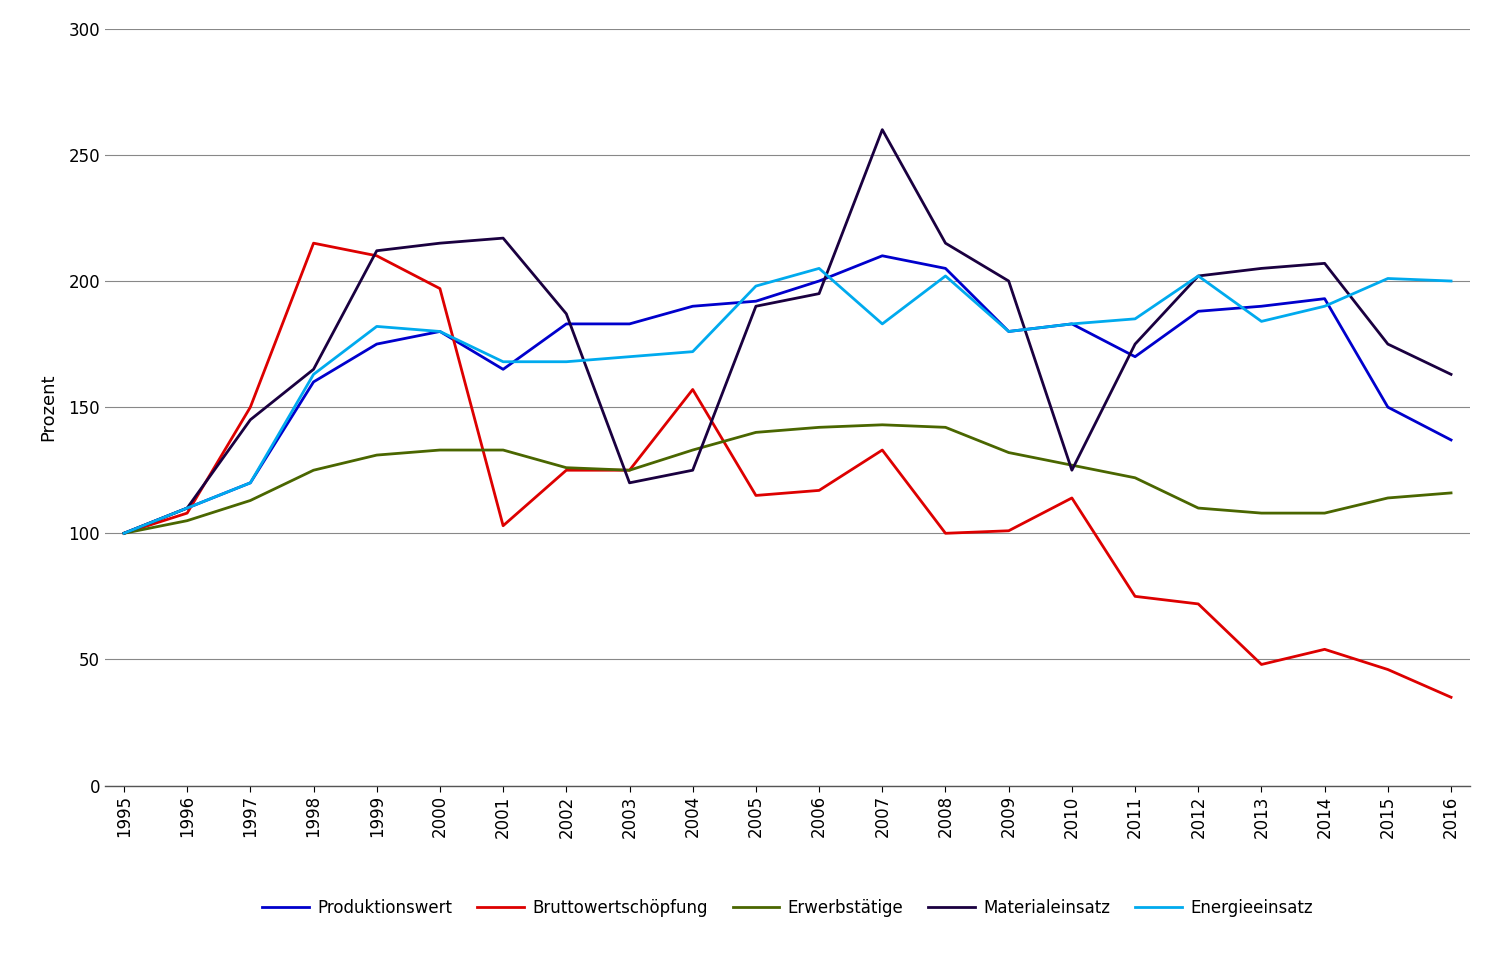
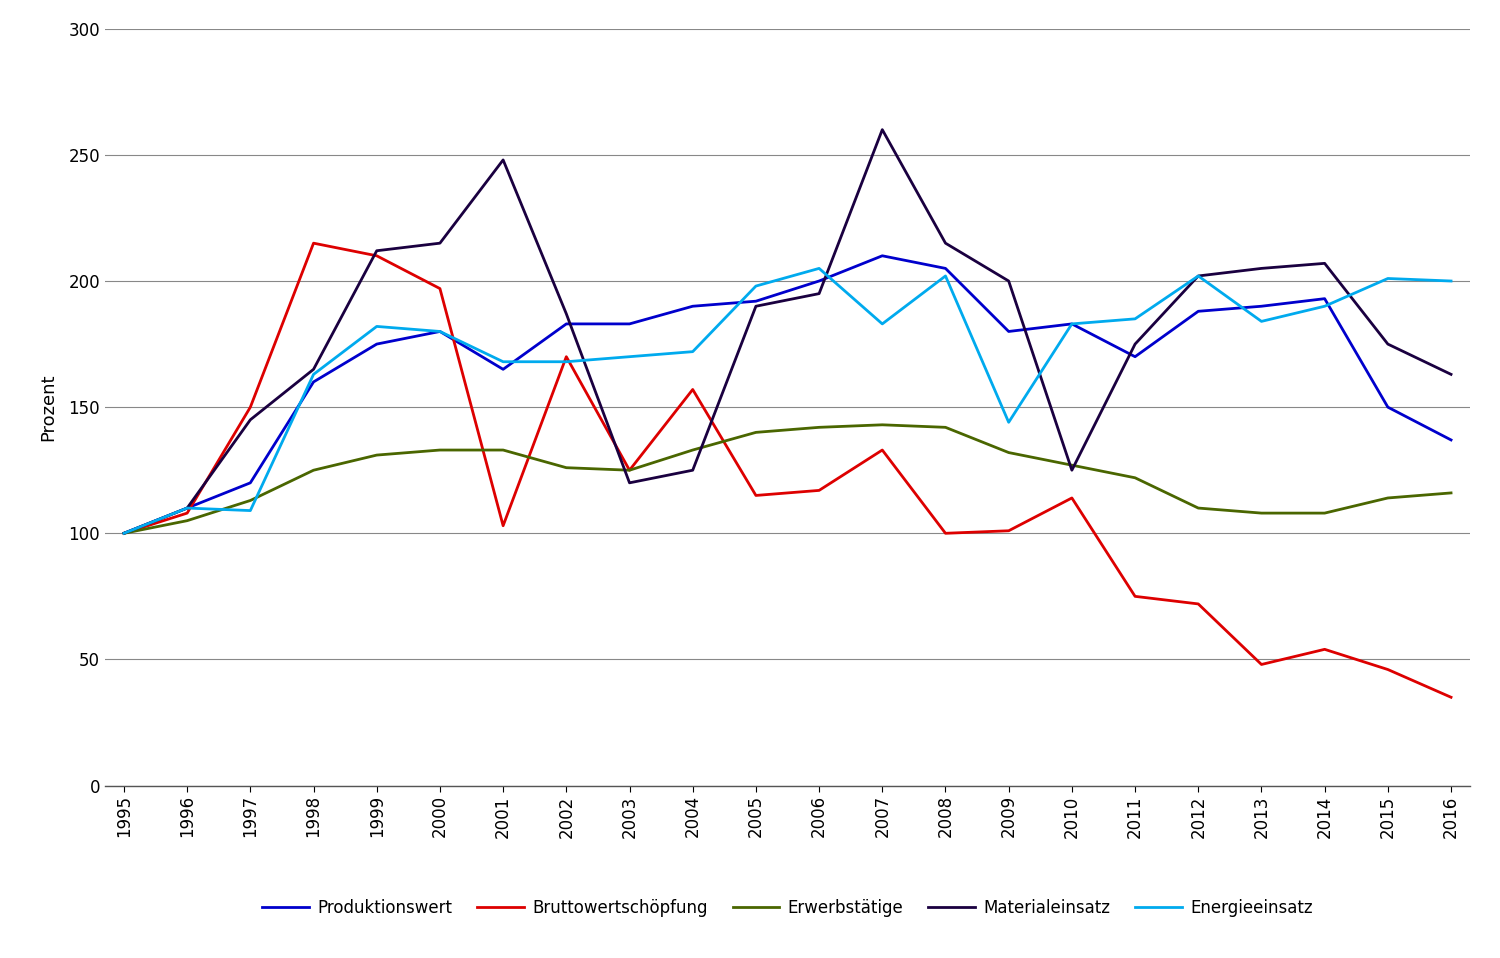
Energieeinsatz/1997: 120 -> 109
Materialeinsatz/2001: 217 -> 248
Bruttowertschöpfung/2002: 125 -> 170
Energieeinsatz/2009: 180 -> 144
